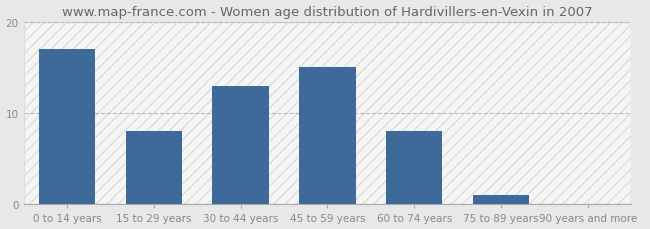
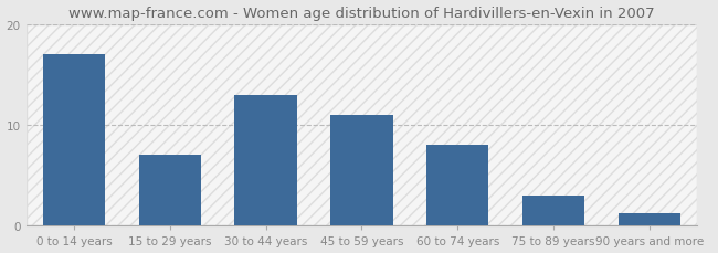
15 to 29 years: 8.0 -> 7.0
45 to 59 years: 15.0 -> 11.0
75 to 89 years: 1.0 -> 3.0
90 years and more: 0.1 -> 1.2
